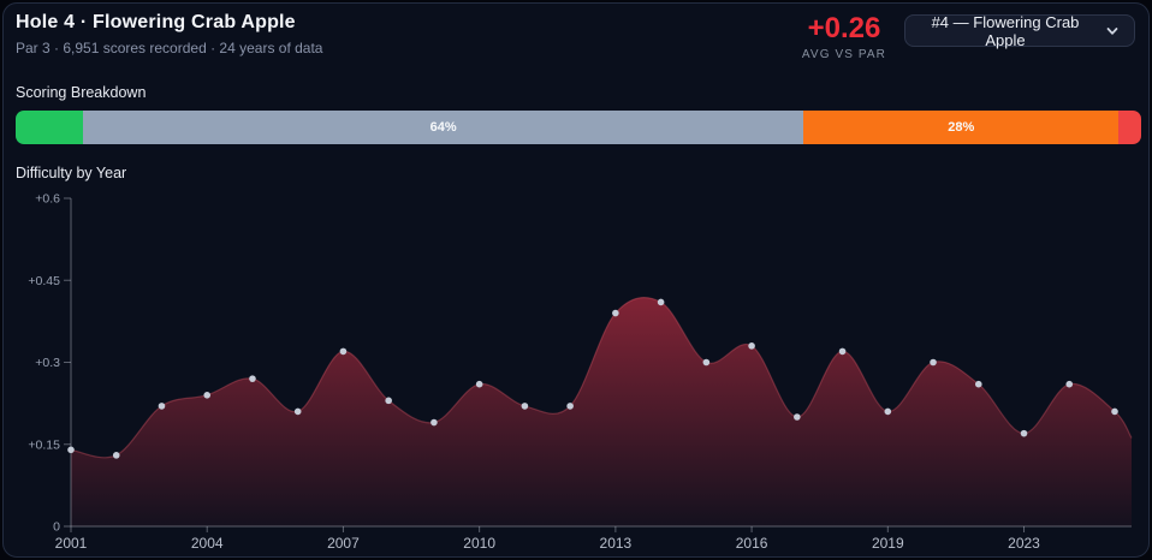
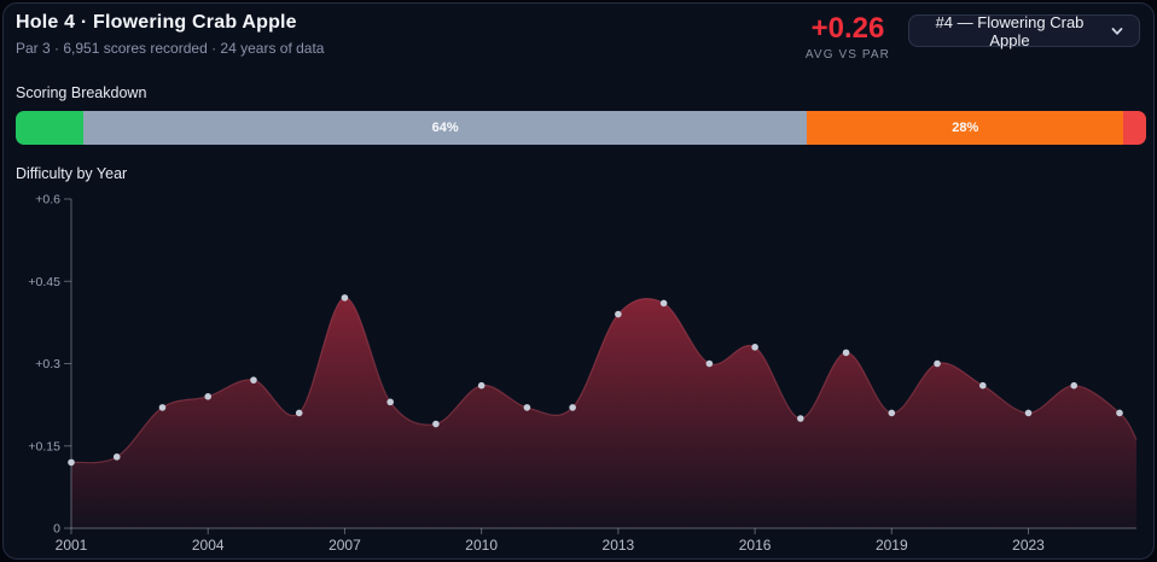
2001: 0.14 -> 0.12
2007: 0.32 -> 0.42
2023: 0.17 -> 0.21
